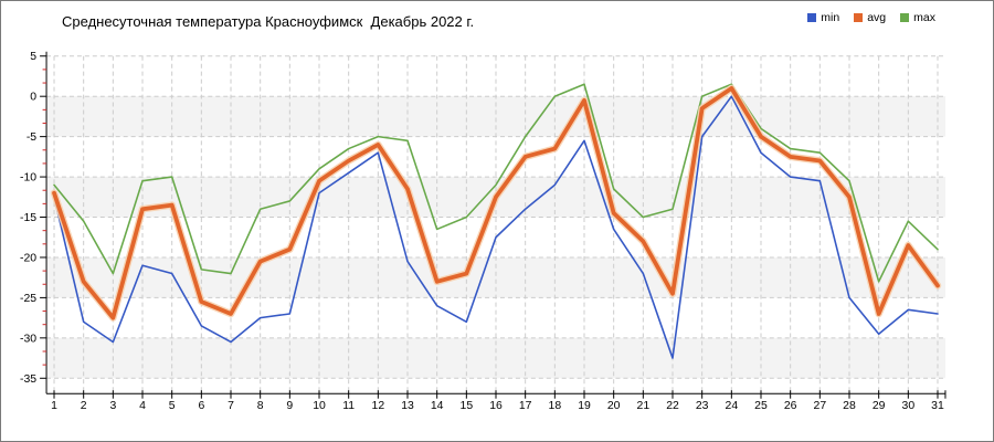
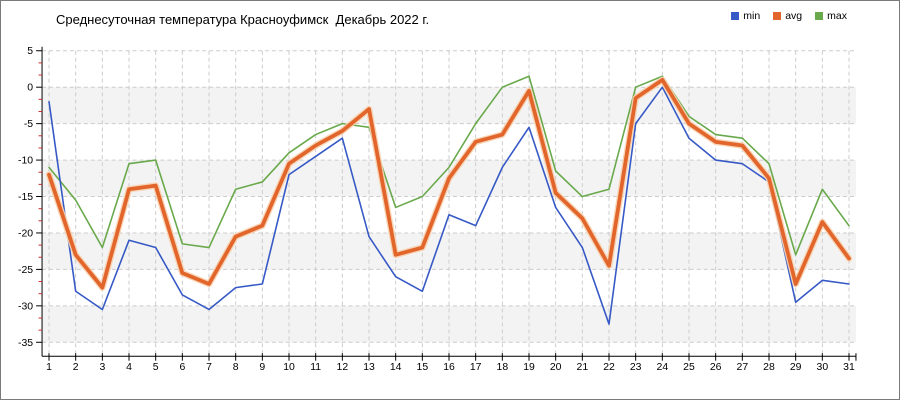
min/1: -12 -> -2
avg/13: -12 -> -3
min/17: -14 -> -19
min/28: -25 -> -13
max/30: -16 -> -14
